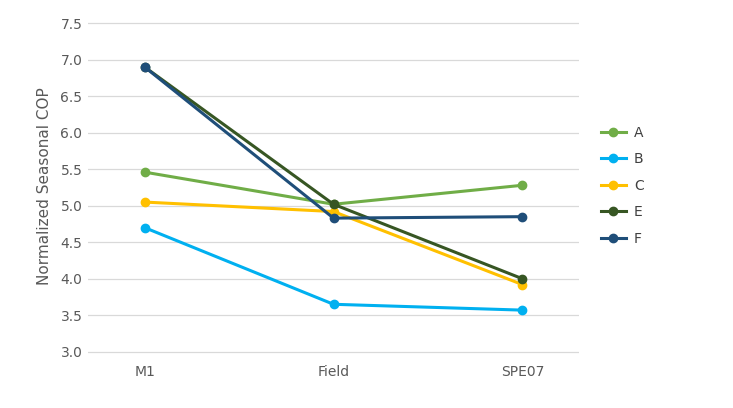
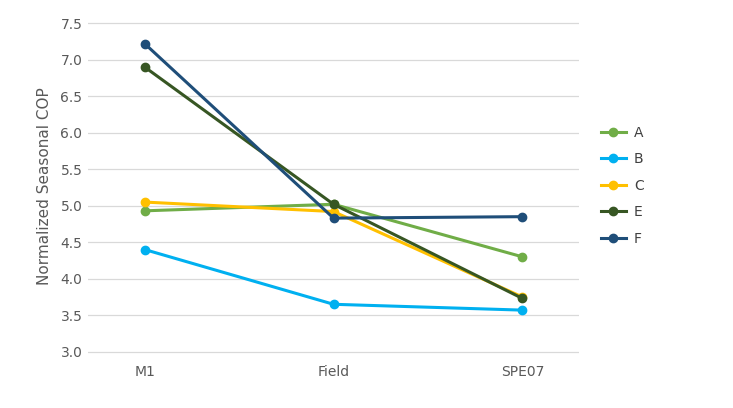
A/M1: 5.46 -> 4.93
B/M1: 4.70 -> 4.40
F/M1: 6.90 -> 7.22
A/SPE07: 5.28 -> 4.30
C/SPE07: 3.92 -> 3.75
E/SPE07: 4.00 -> 3.73
